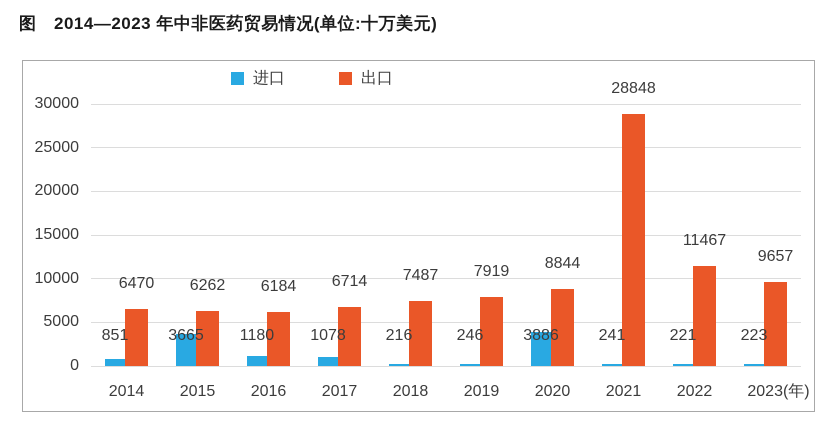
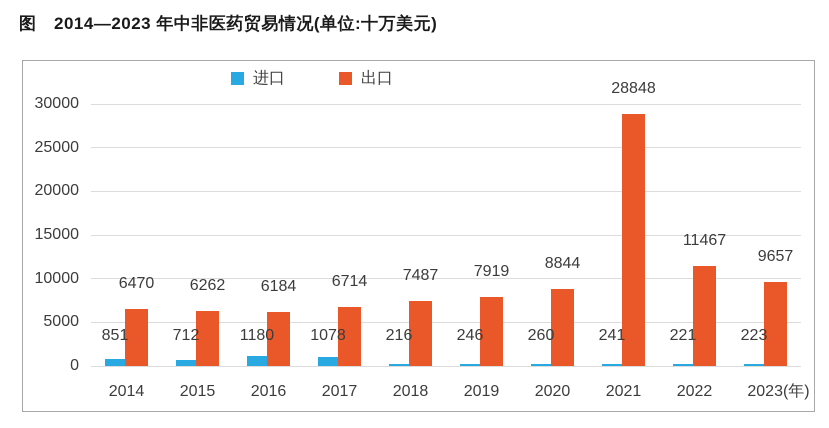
进口/2015: 3665 -> 712
进口/2020: 3886 -> 260
